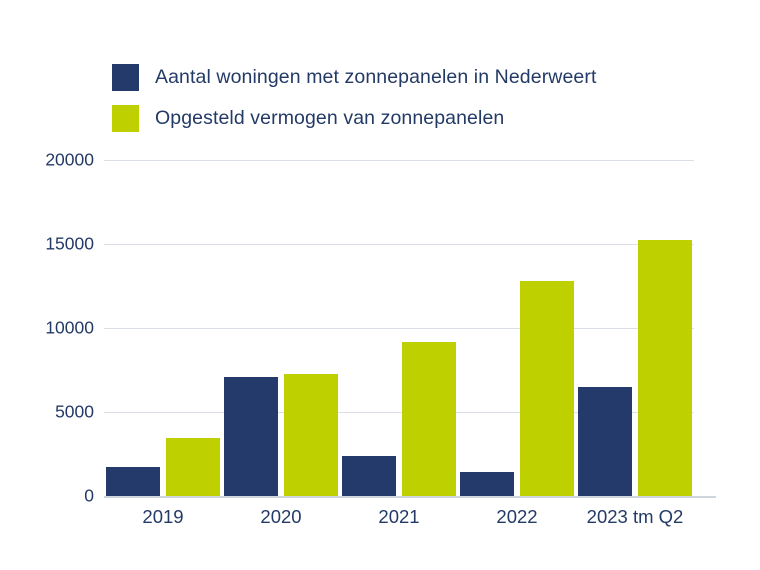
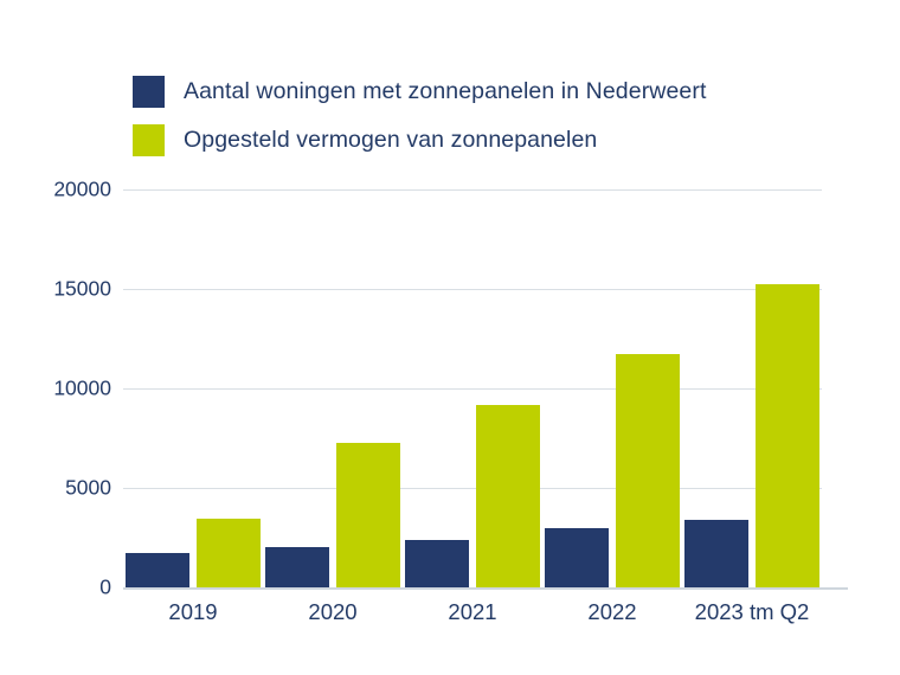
Aantal woningen met zonnepanelen in Nederweert/2020: 7100 -> 2000
Aantal woningen met zonnepanelen in Nederweert/2022: 1400 -> 3000
Opgesteld vermogen van zonnepanelen/2022: 12800 -> 11800
Aantal woningen met zonnepanelen in Nederweert/2023 tm Q2: 6500 -> 3400
